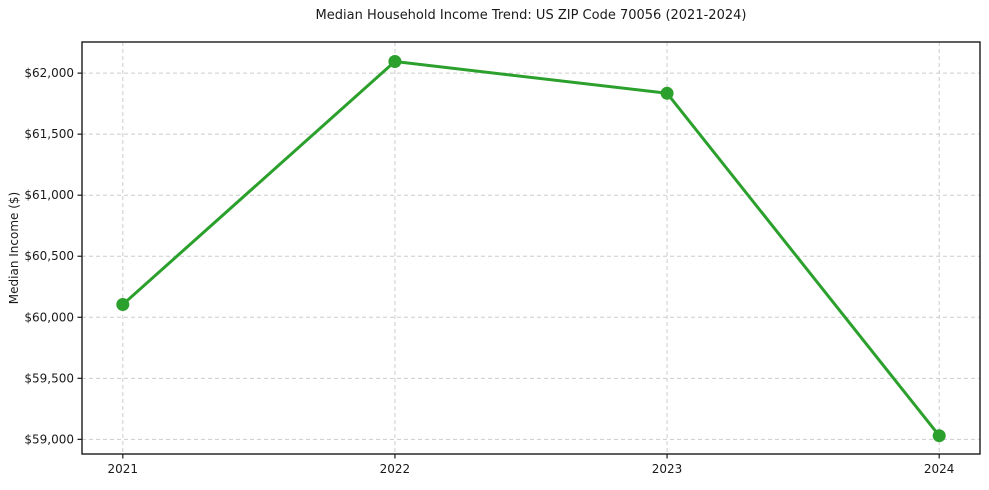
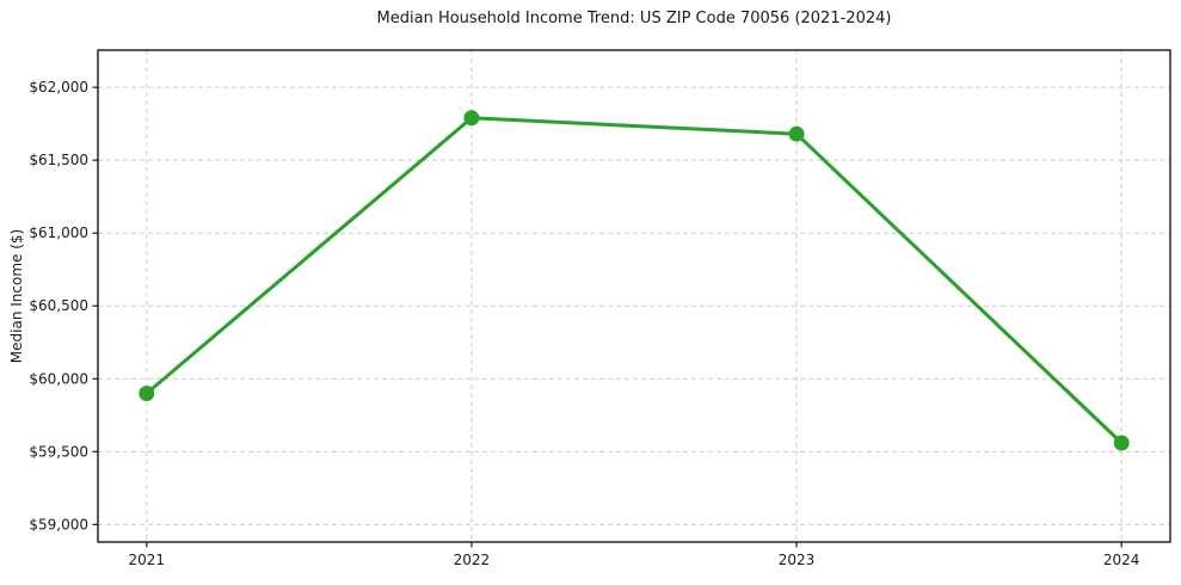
2021: $60100 -> $59900
2022: $62100 -> $61790
2023: $61840 -> $61680
2024: $59030 -> $59560
